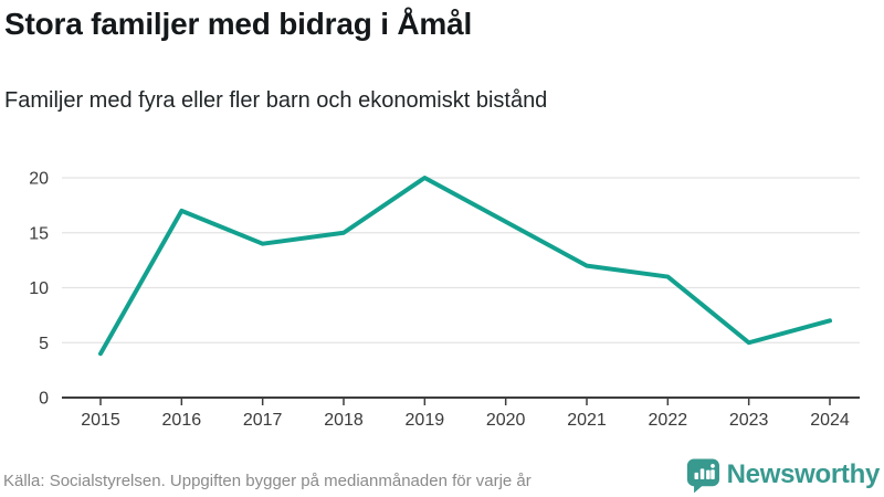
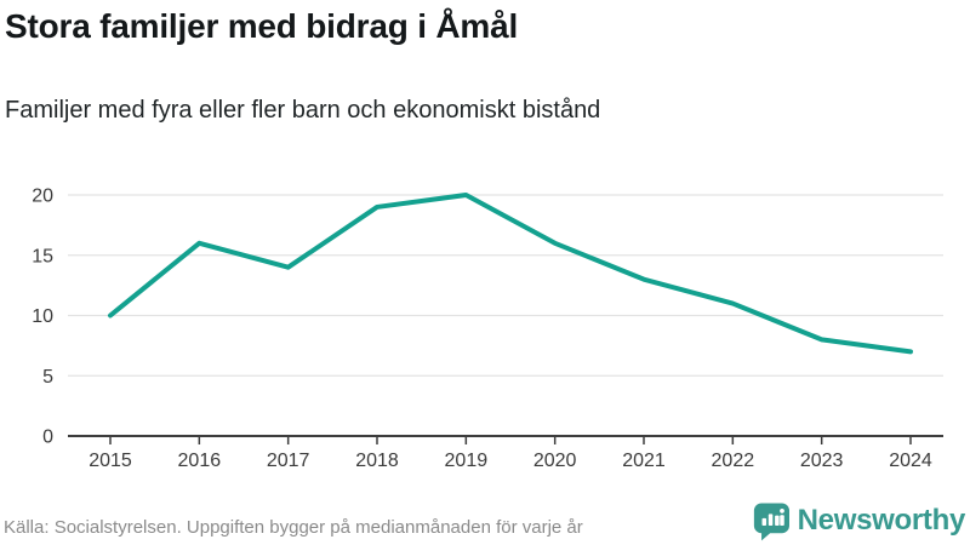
2015: 4 -> 10
2016: 17 -> 16
2018: 15 -> 19
2021: 12 -> 13
2023: 5 -> 8
